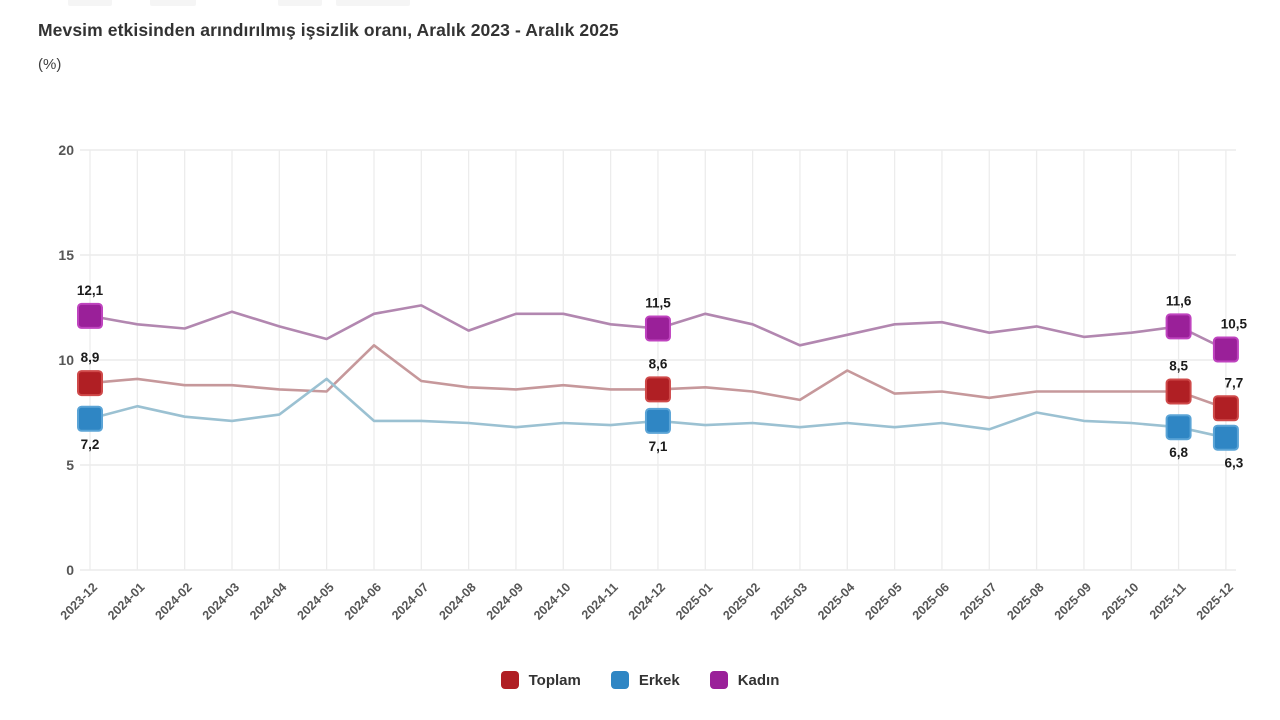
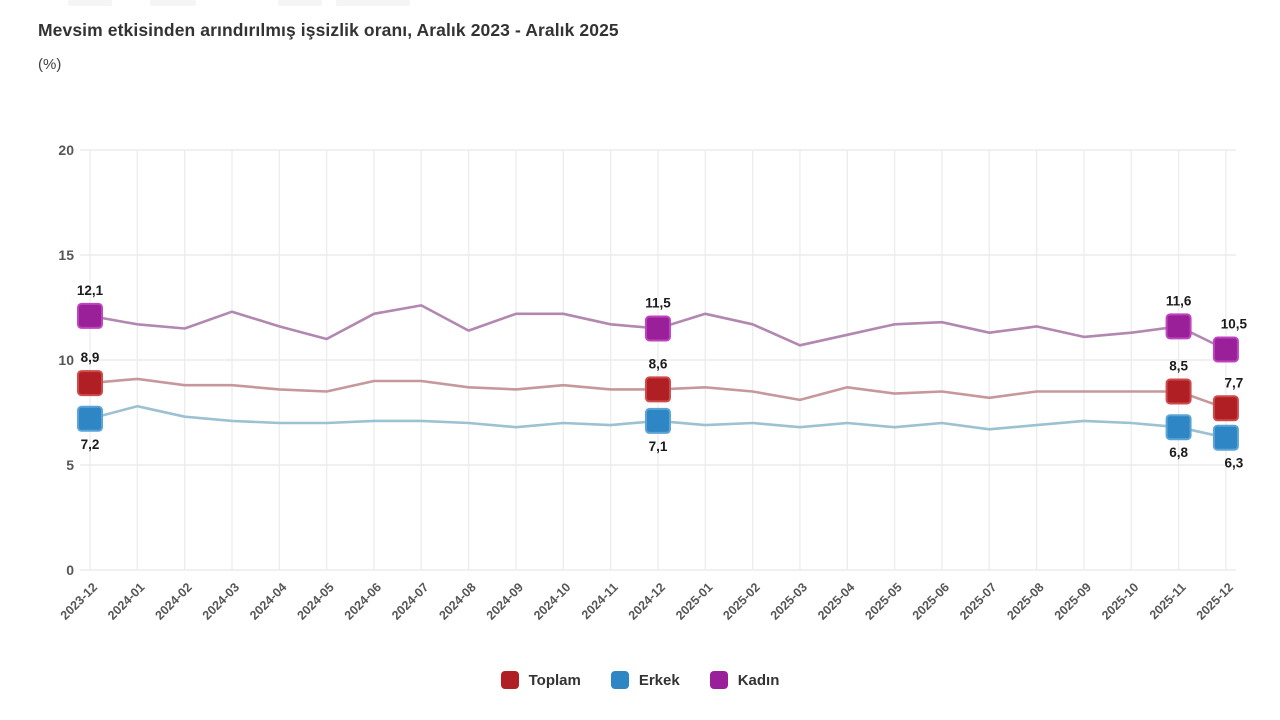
Erkek/2024-04: 7.4 -> 7.0
Erkek/2024-05: 9.1 -> 7.0
Toplam/2024-06: 10.7 -> 9.0
Toplam/2025-04: 9.5 -> 8.7
Erkek/2025-08: 7.5 -> 6.9
